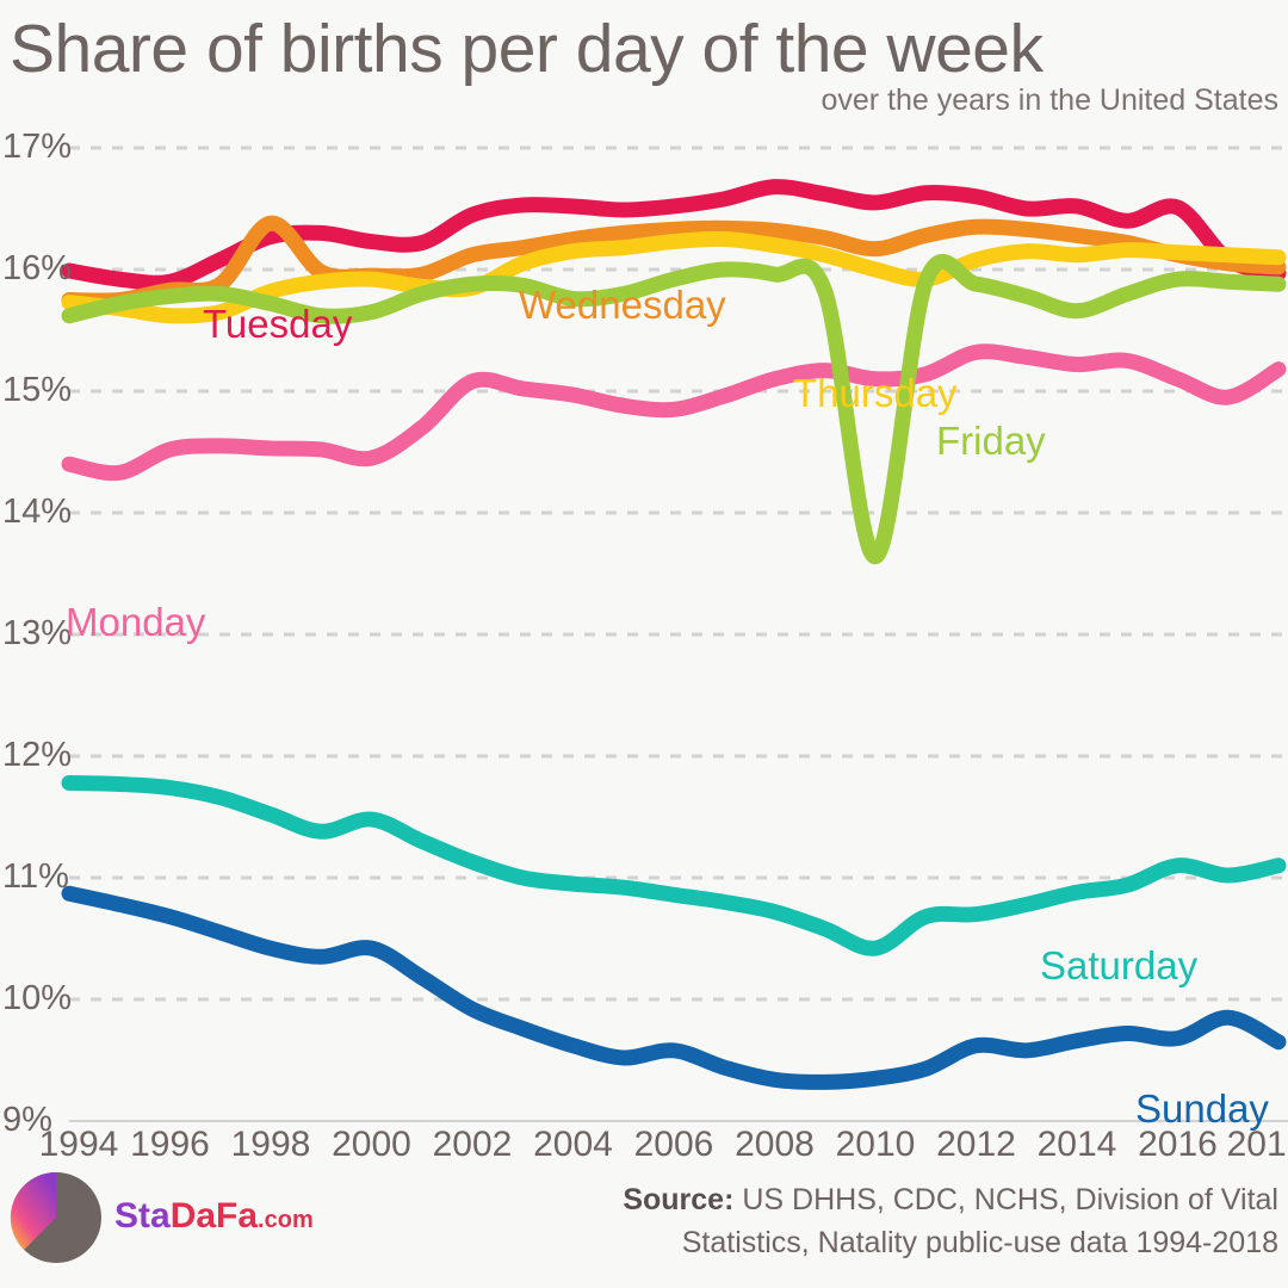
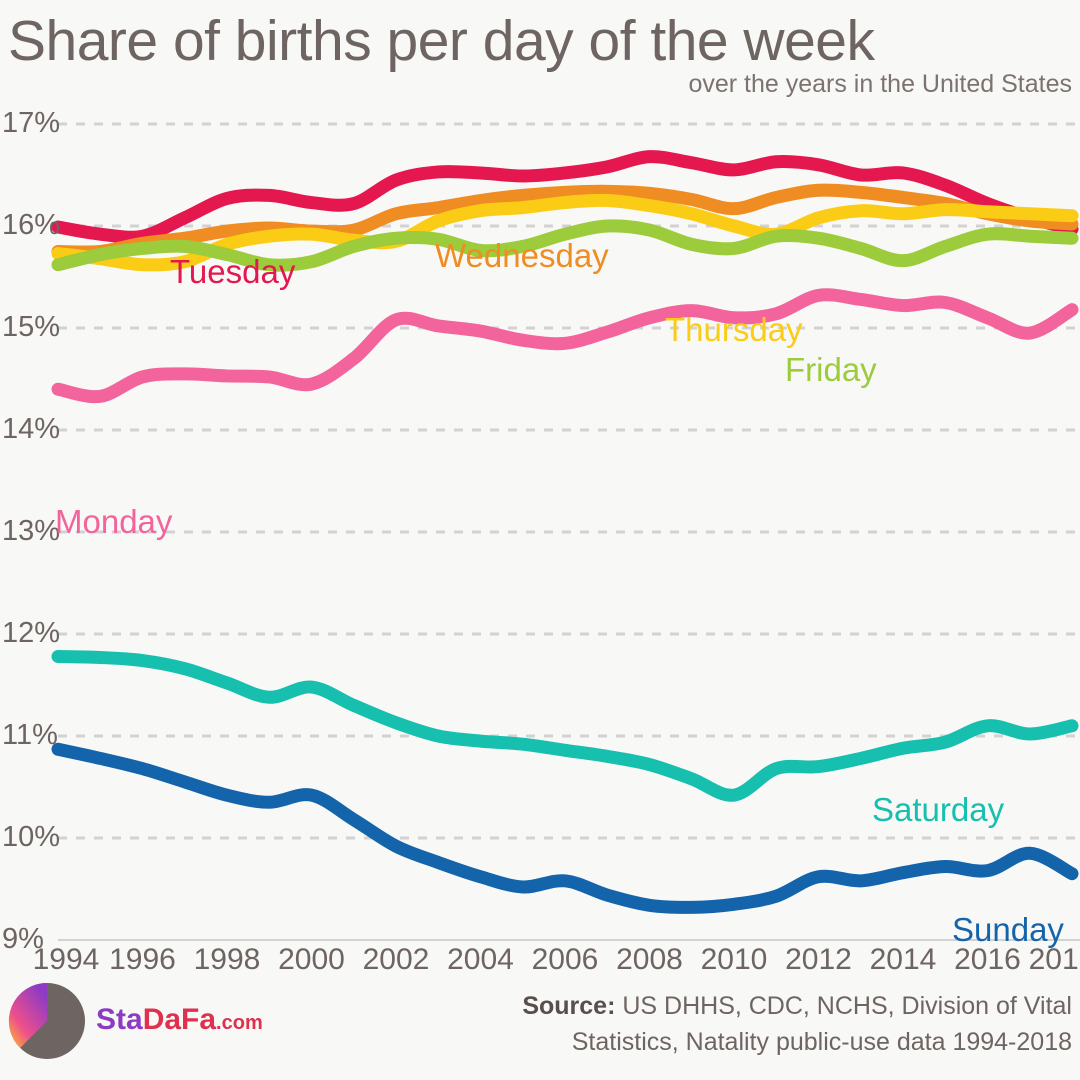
Wednesday/1998: 16.38% -> 15.95%
Friday/2010: 13.64% -> 15.78%
Tuesday/2016: 16.51% -> 16.22%
